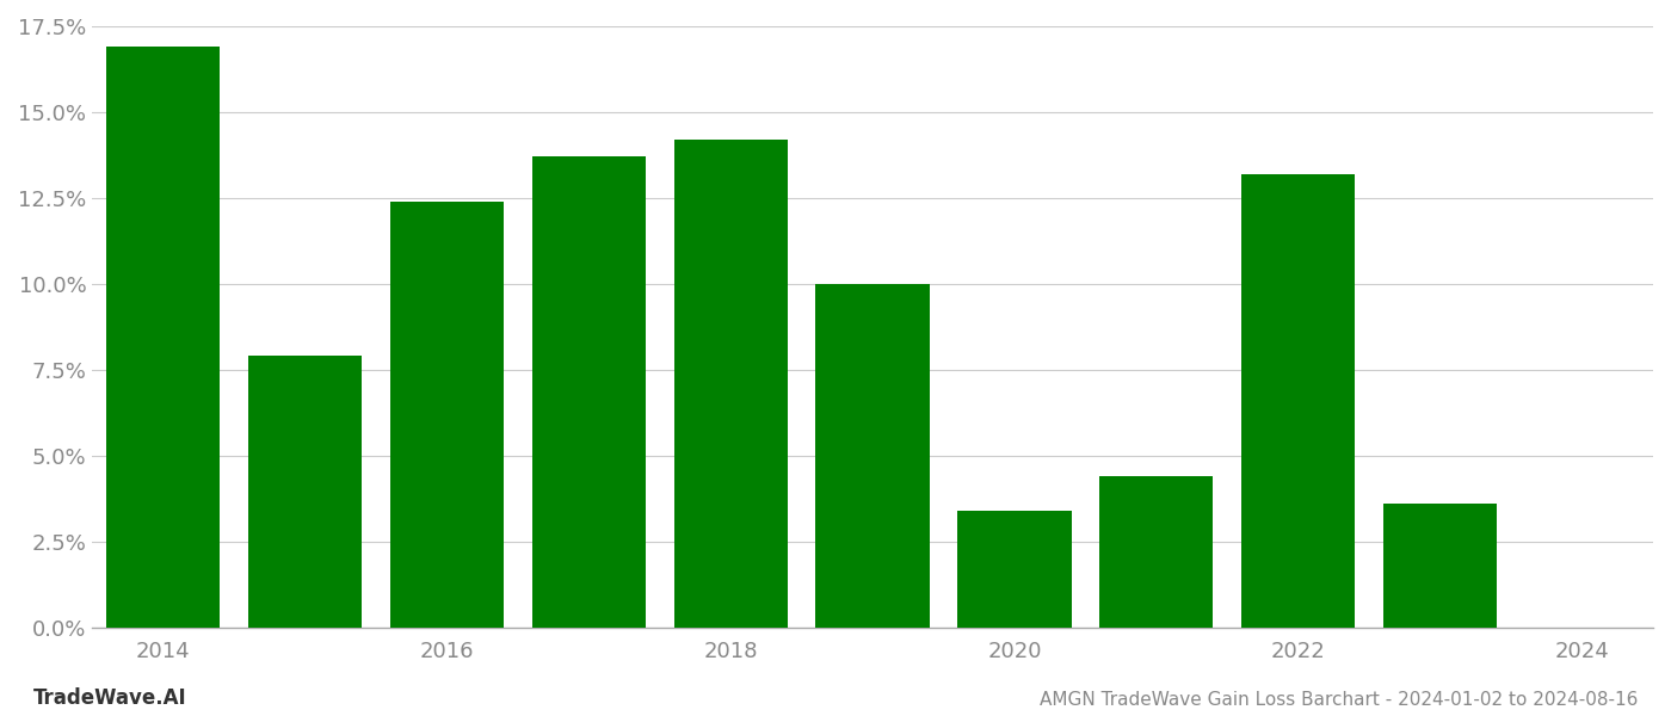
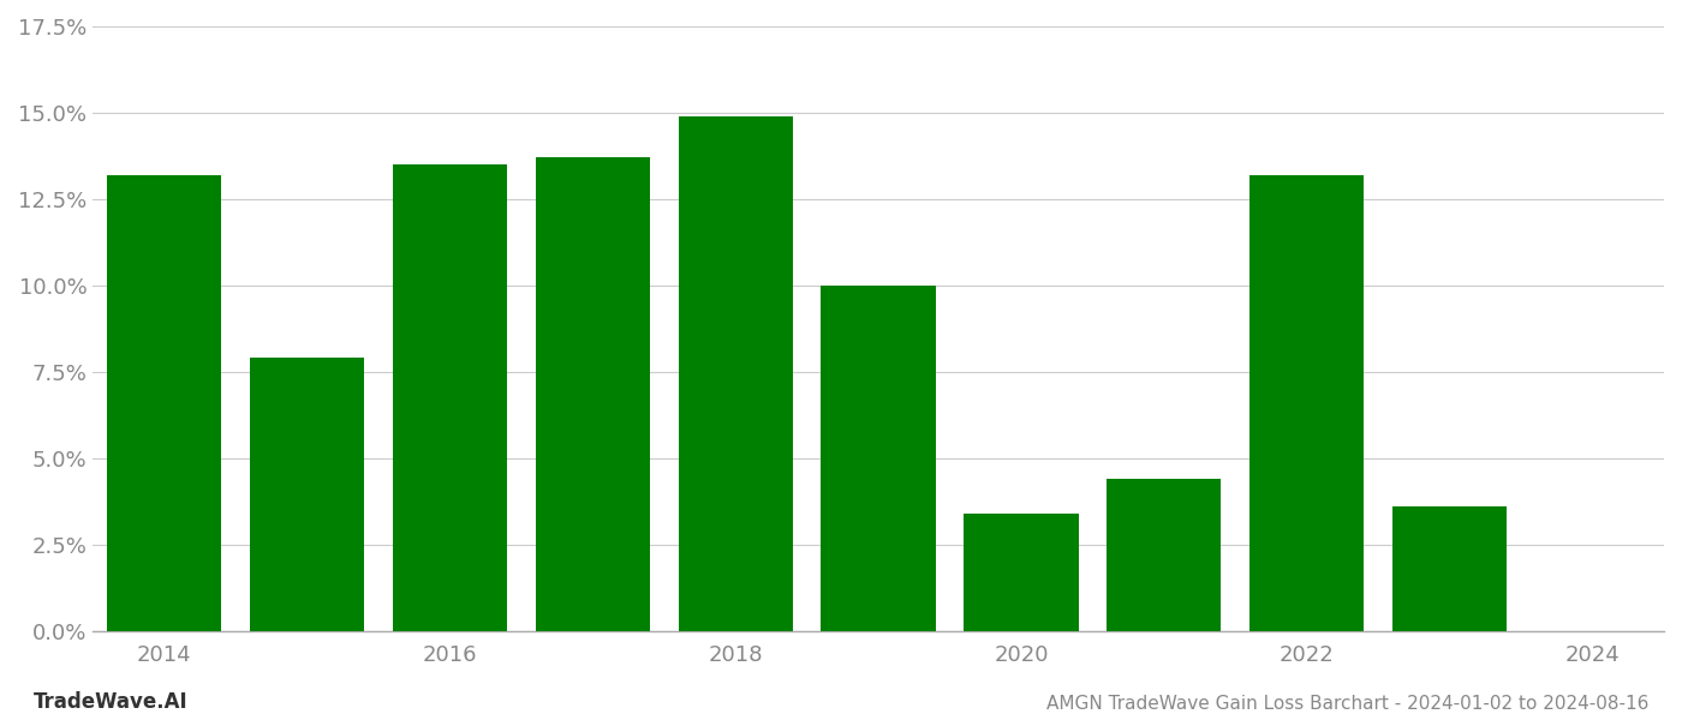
2014: 16.9% -> 13.2%
2016: 12.4% -> 13.5%
2018: 14.2% -> 14.9%
